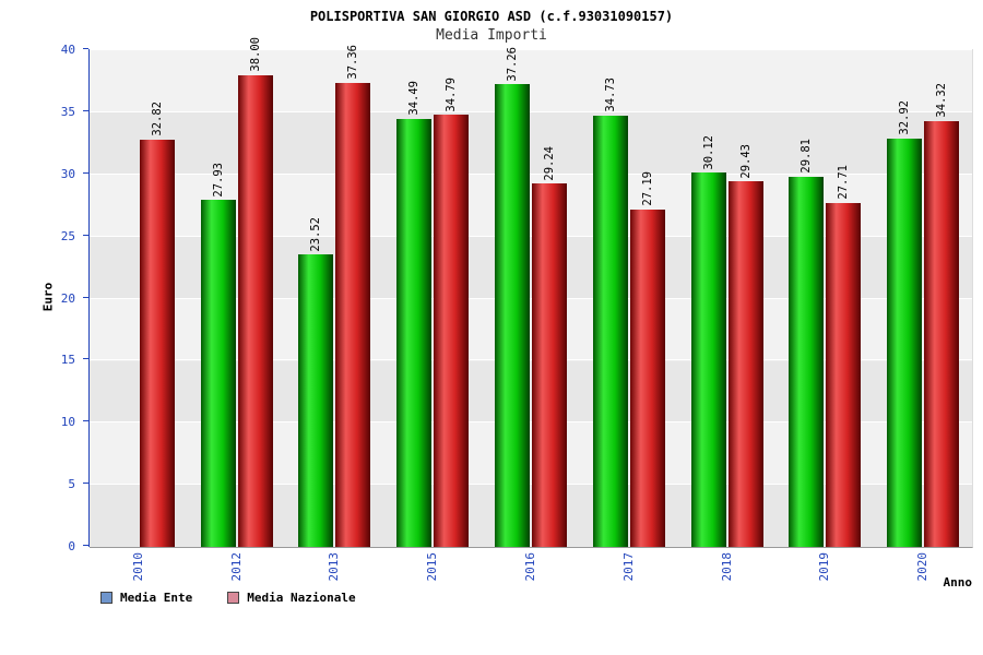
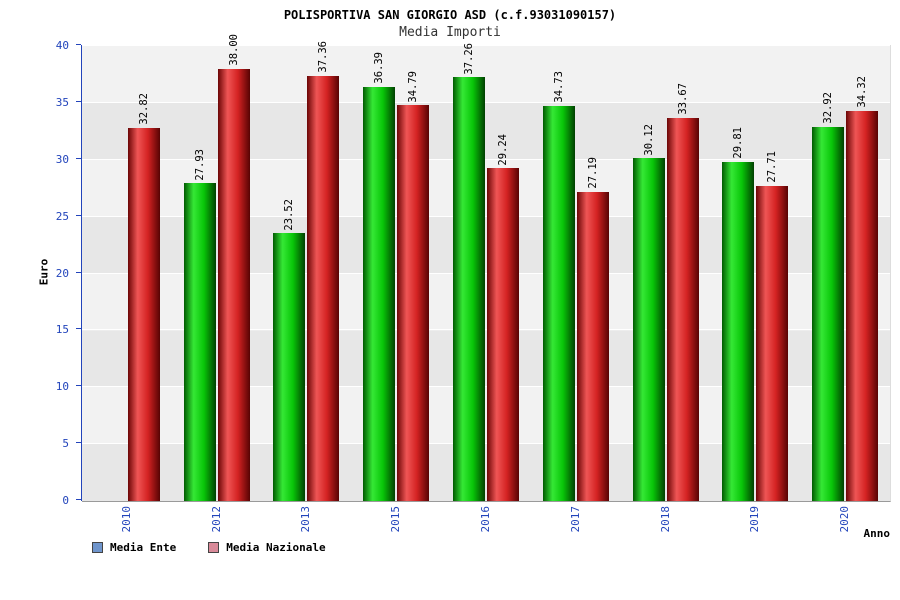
Media Ente/2015: 34.49 -> 36.39
Media Nazionale/2018: 29.43 -> 33.67
